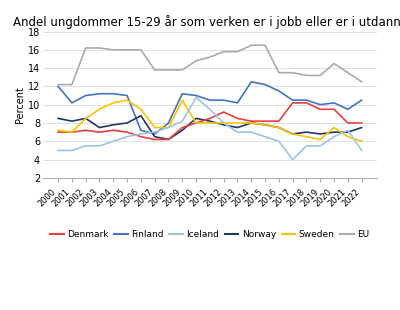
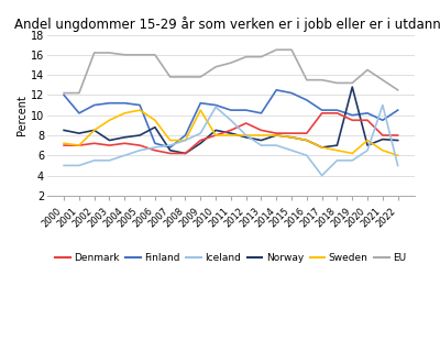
Norway/2019: 6.8 -> 12.8
Iceland/2021: 7.2 -> 11.0
Norway/2021: 7.0 -> 7.6
